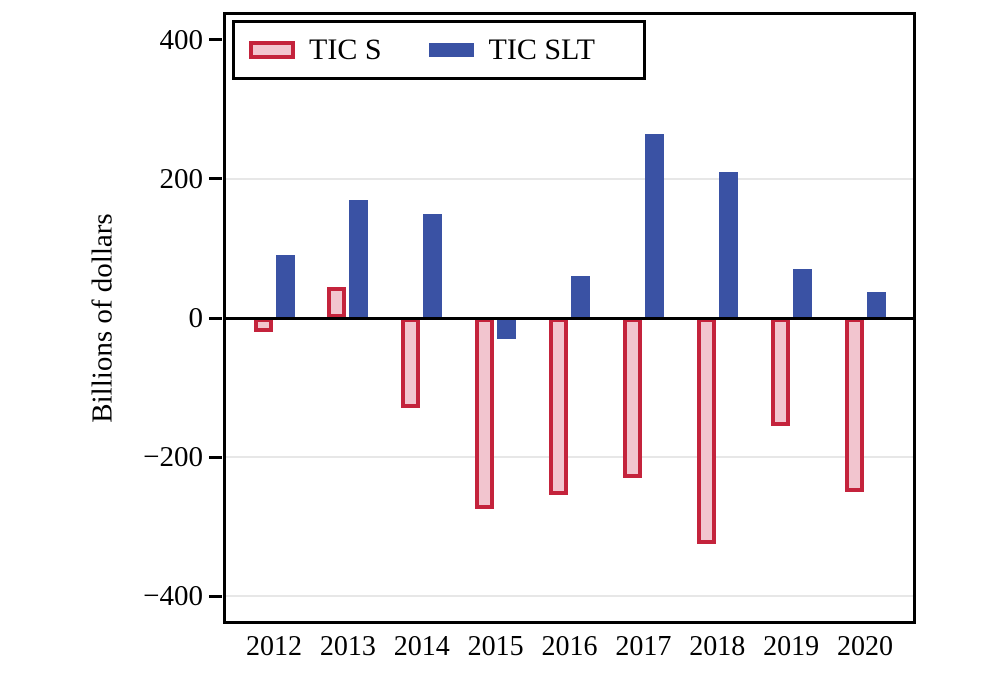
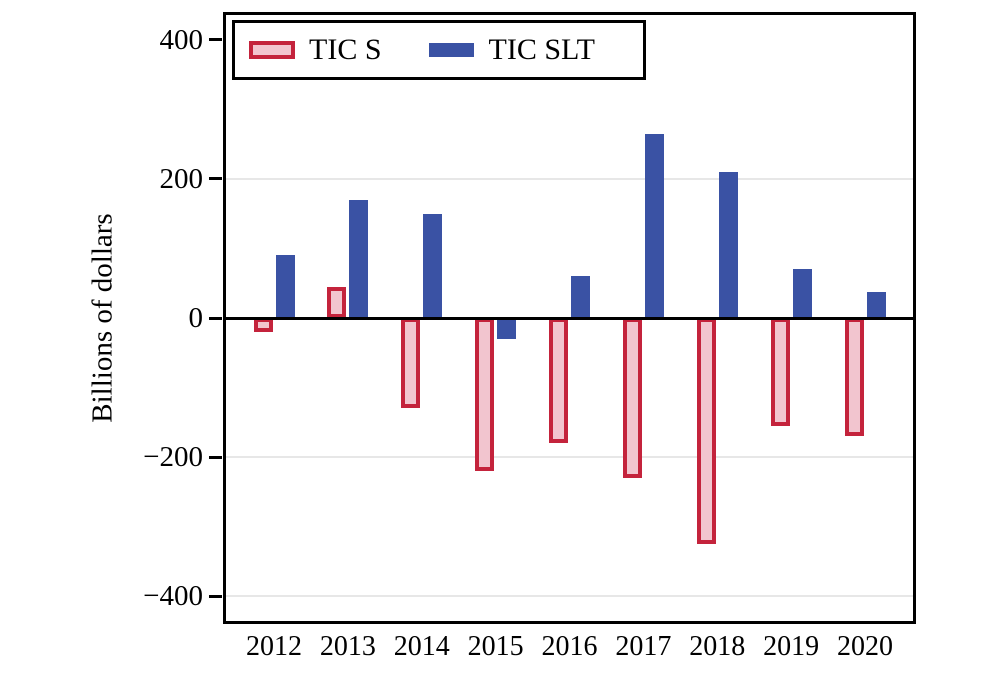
TIC S/2015: -280 -> -220
TIC S/2016: -260 -> -180
TIC S/2020: -250 -> -170
